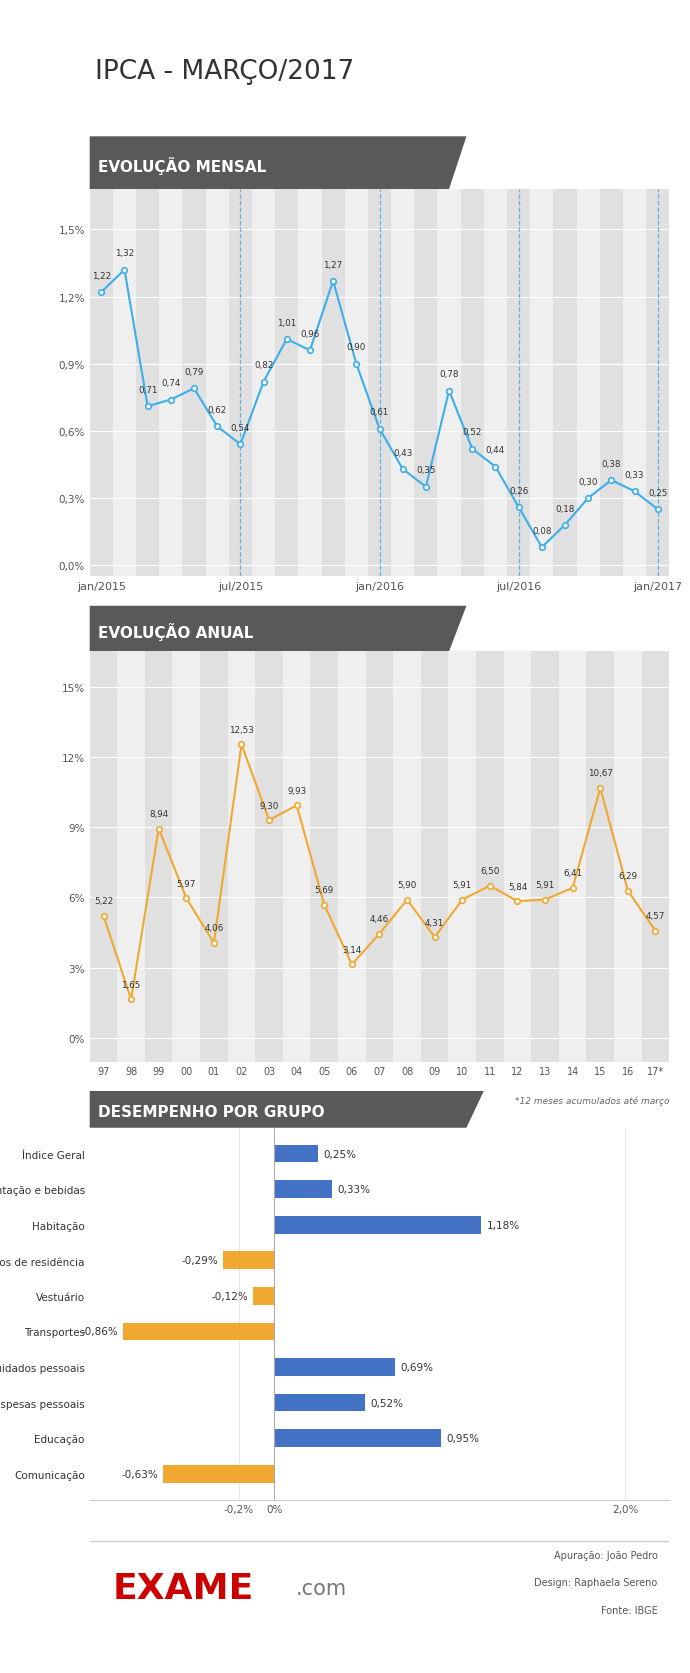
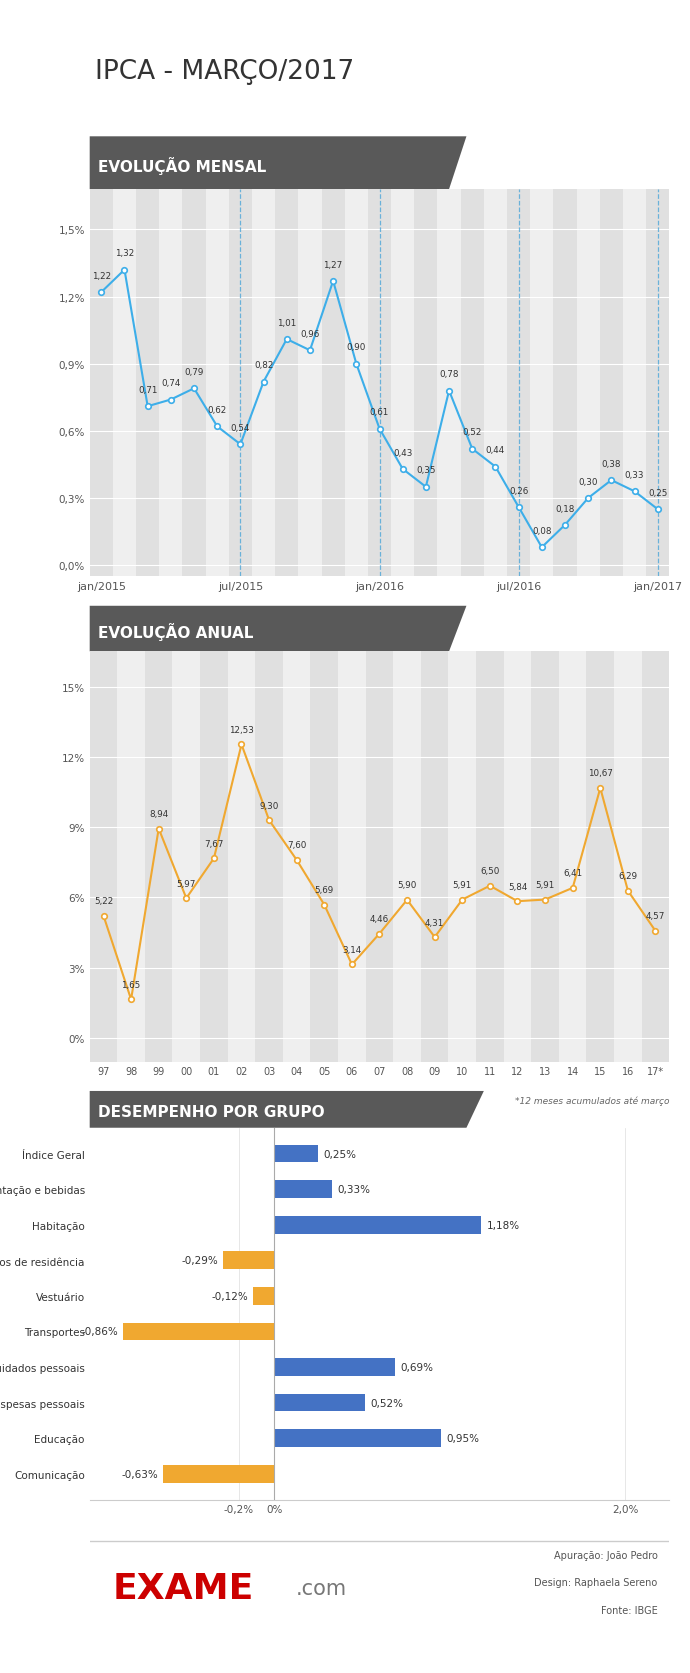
01: 4,06 -> 7,67
04: 9,93 -> 7,60
